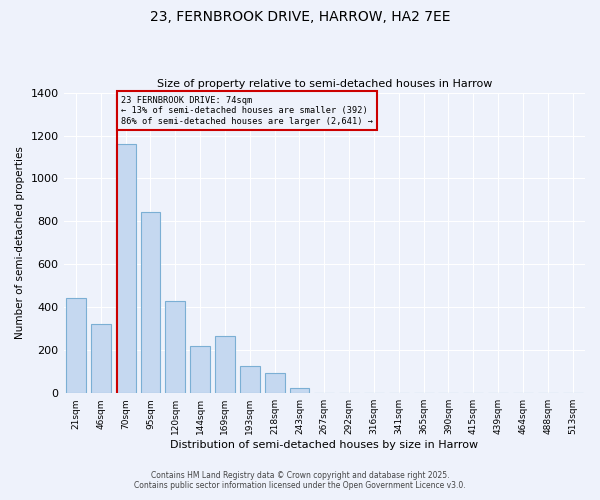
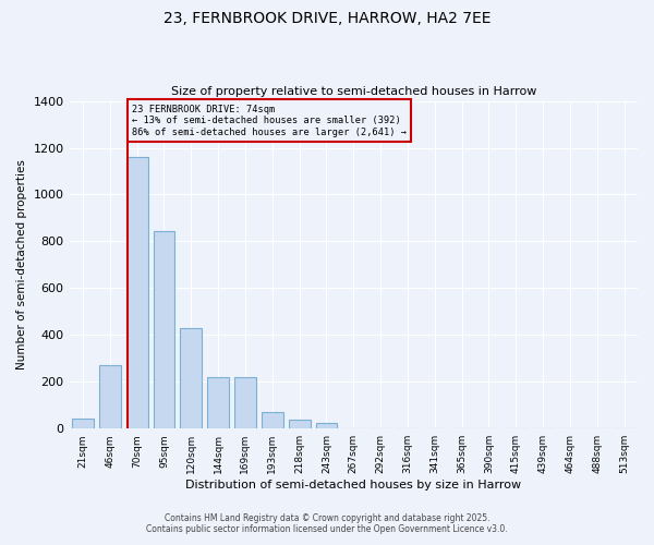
21sqm: 445 -> 45
46sqm: 320 -> 270
169sqm: 265 -> 220
193sqm: 125 -> 70
218sqm: 95 -> 40
